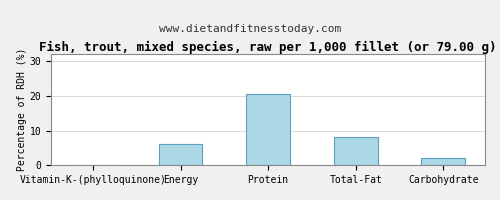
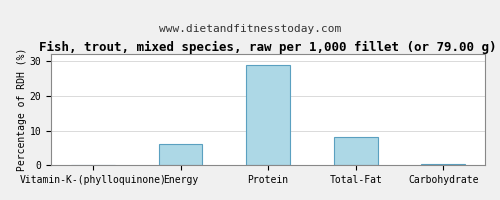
Protein: 20.5 -> 29.0
Carbohydrate: 2.0 -> 0.3
